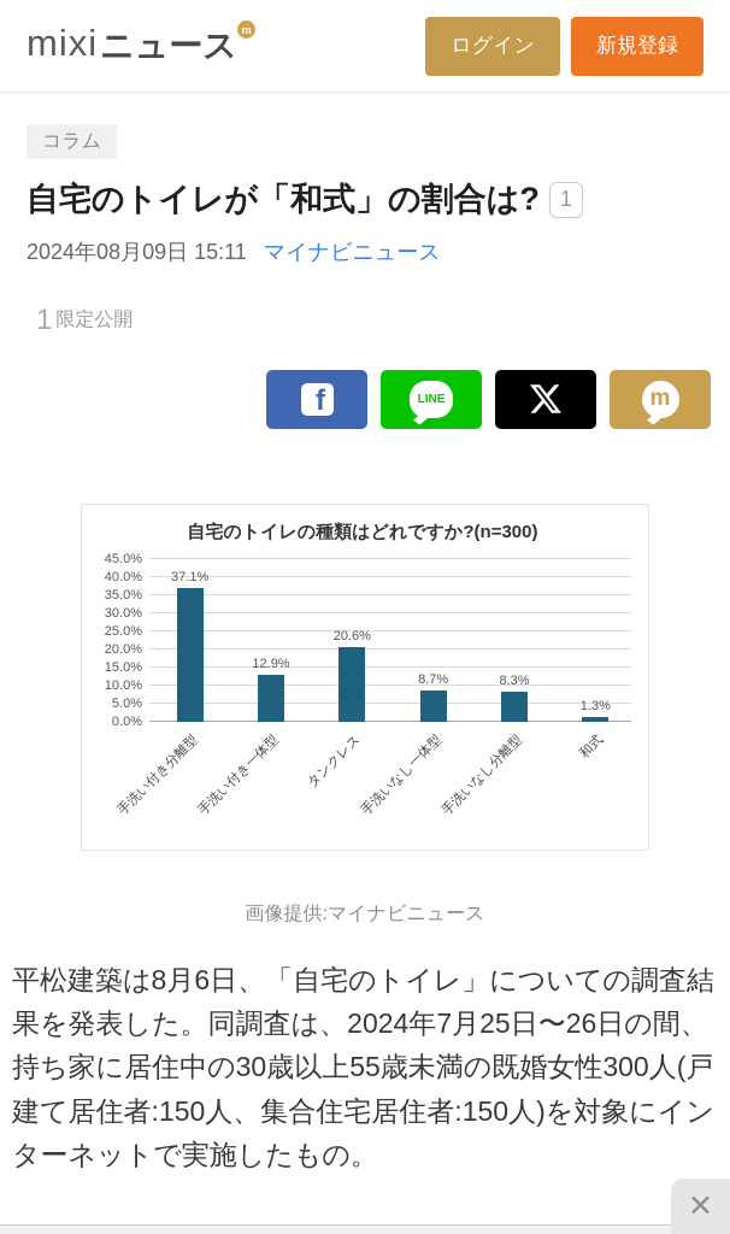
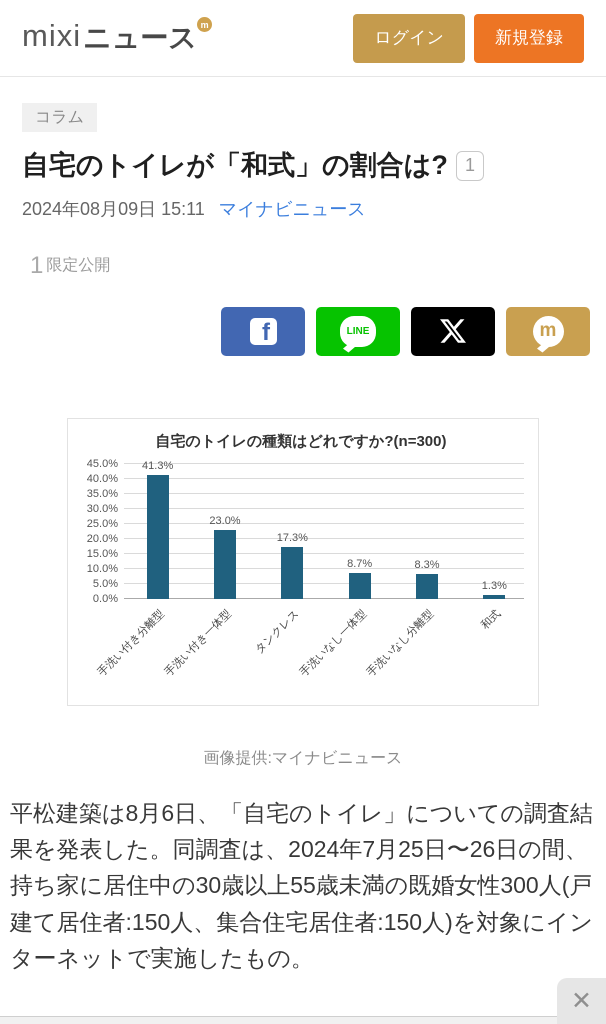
手洗い付き分離型: 37.1% -> 41.3%
手洗い付き一体型: 12.9% -> 23.0%
タンクレス: 20.6% -> 17.3%
